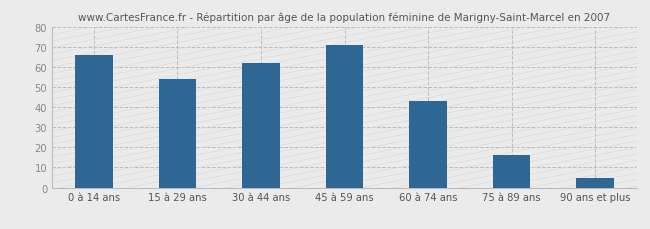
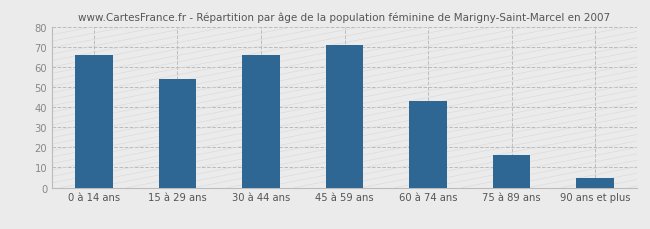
30 à 44 ans: 62 -> 66
